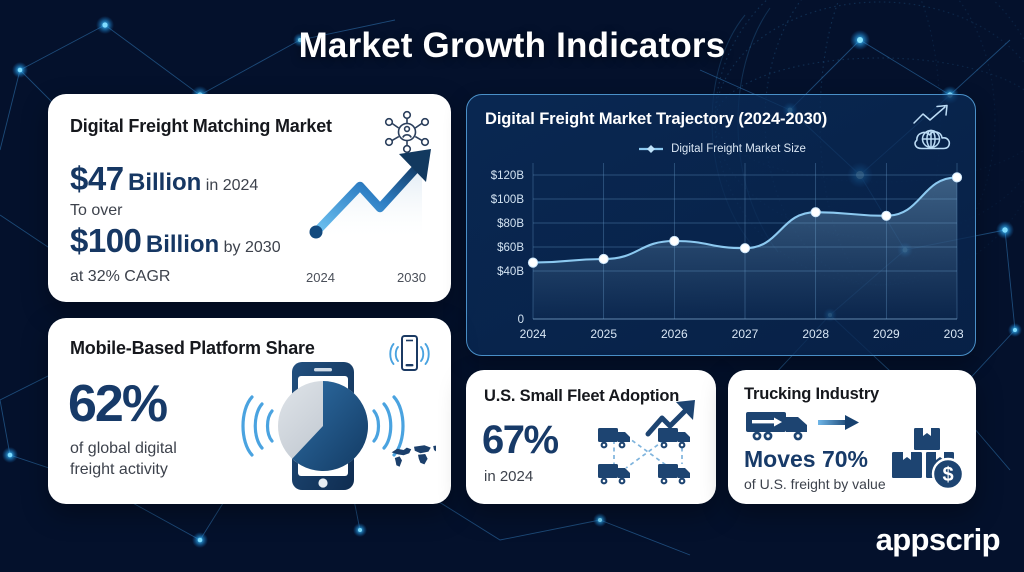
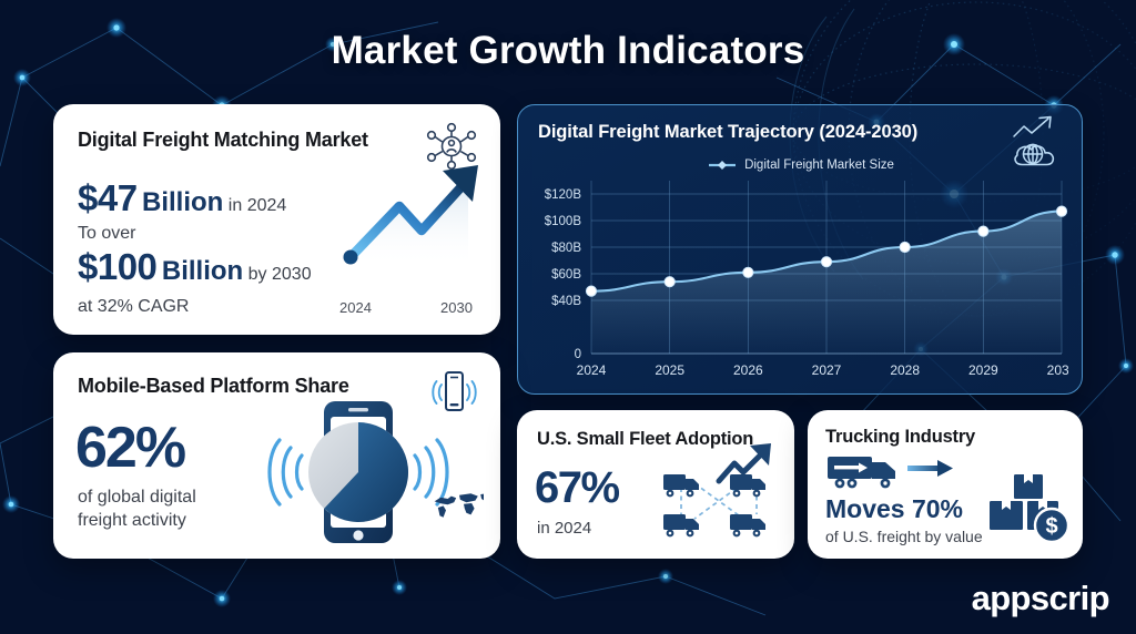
2025: $50B -> $54B
2026: $65B -> $61B
2027: $59B -> $69B
2028: $89B -> $80B
2029: $86B -> $92B
2030: $118B -> $107B
